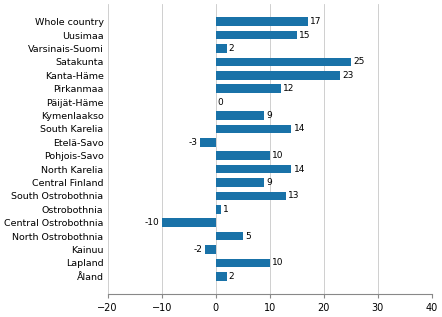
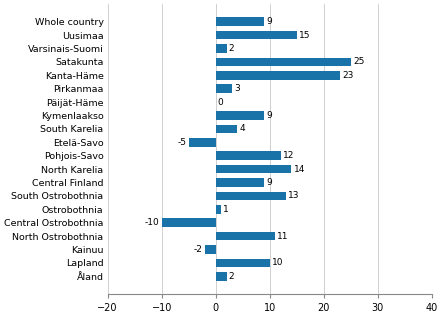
Whole country: 17 -> 9
Pirkanmaa: 12 -> 3
South Karelia: 14 -> 4
Etelä-Savo: -3 -> -5
Pohjois-Savo: 10 -> 12
North Ostrobothnia: 5 -> 11
